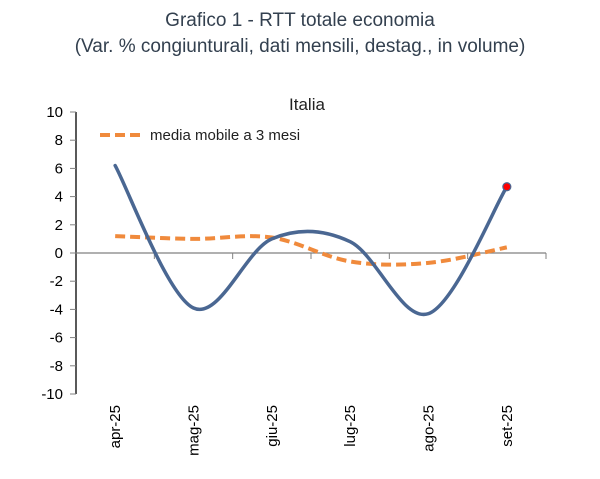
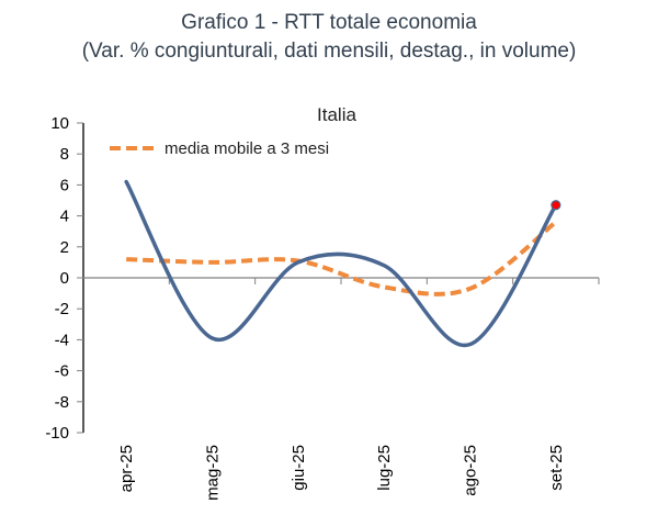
media mobile a 3 mesi/set-25: 0.4 -> 3.6
